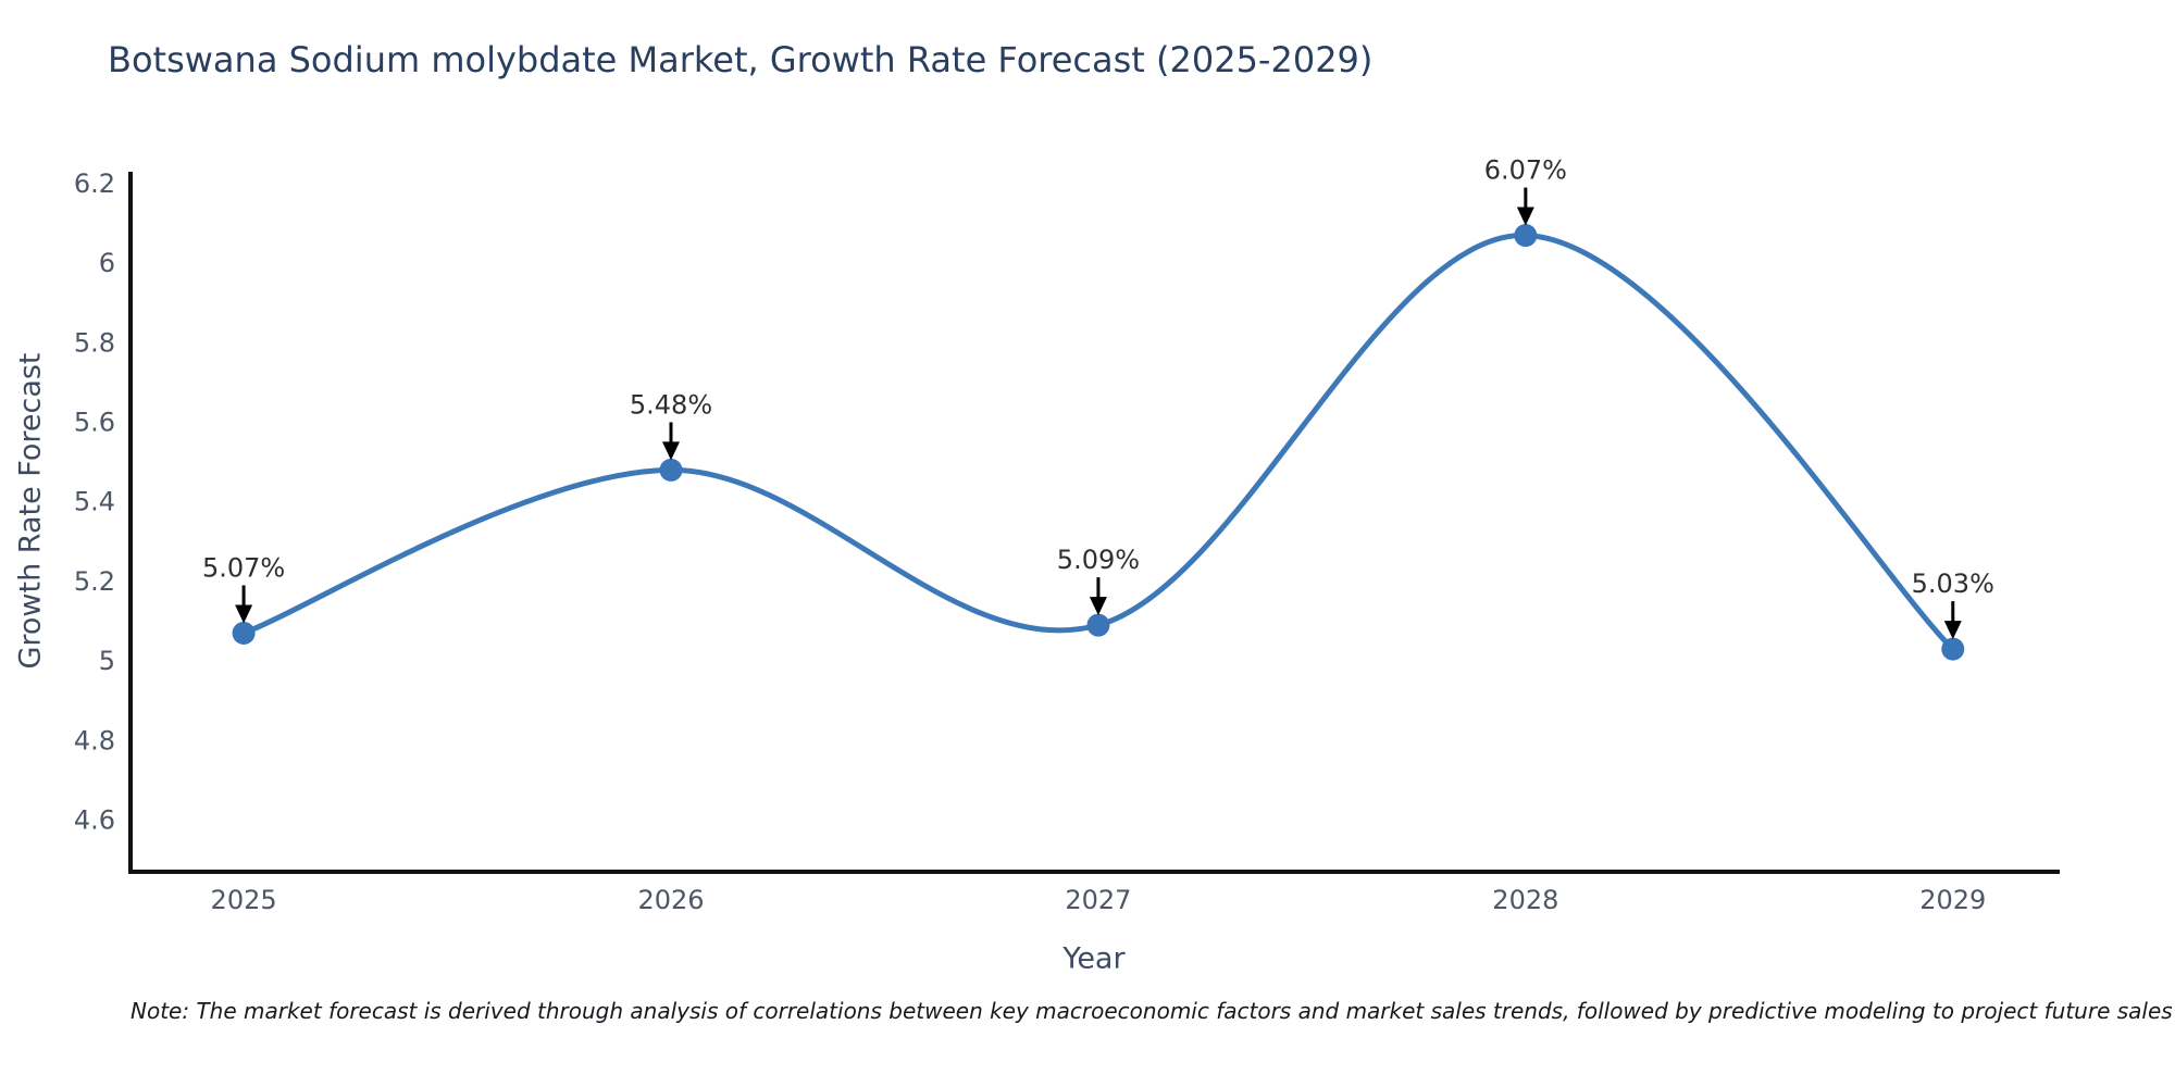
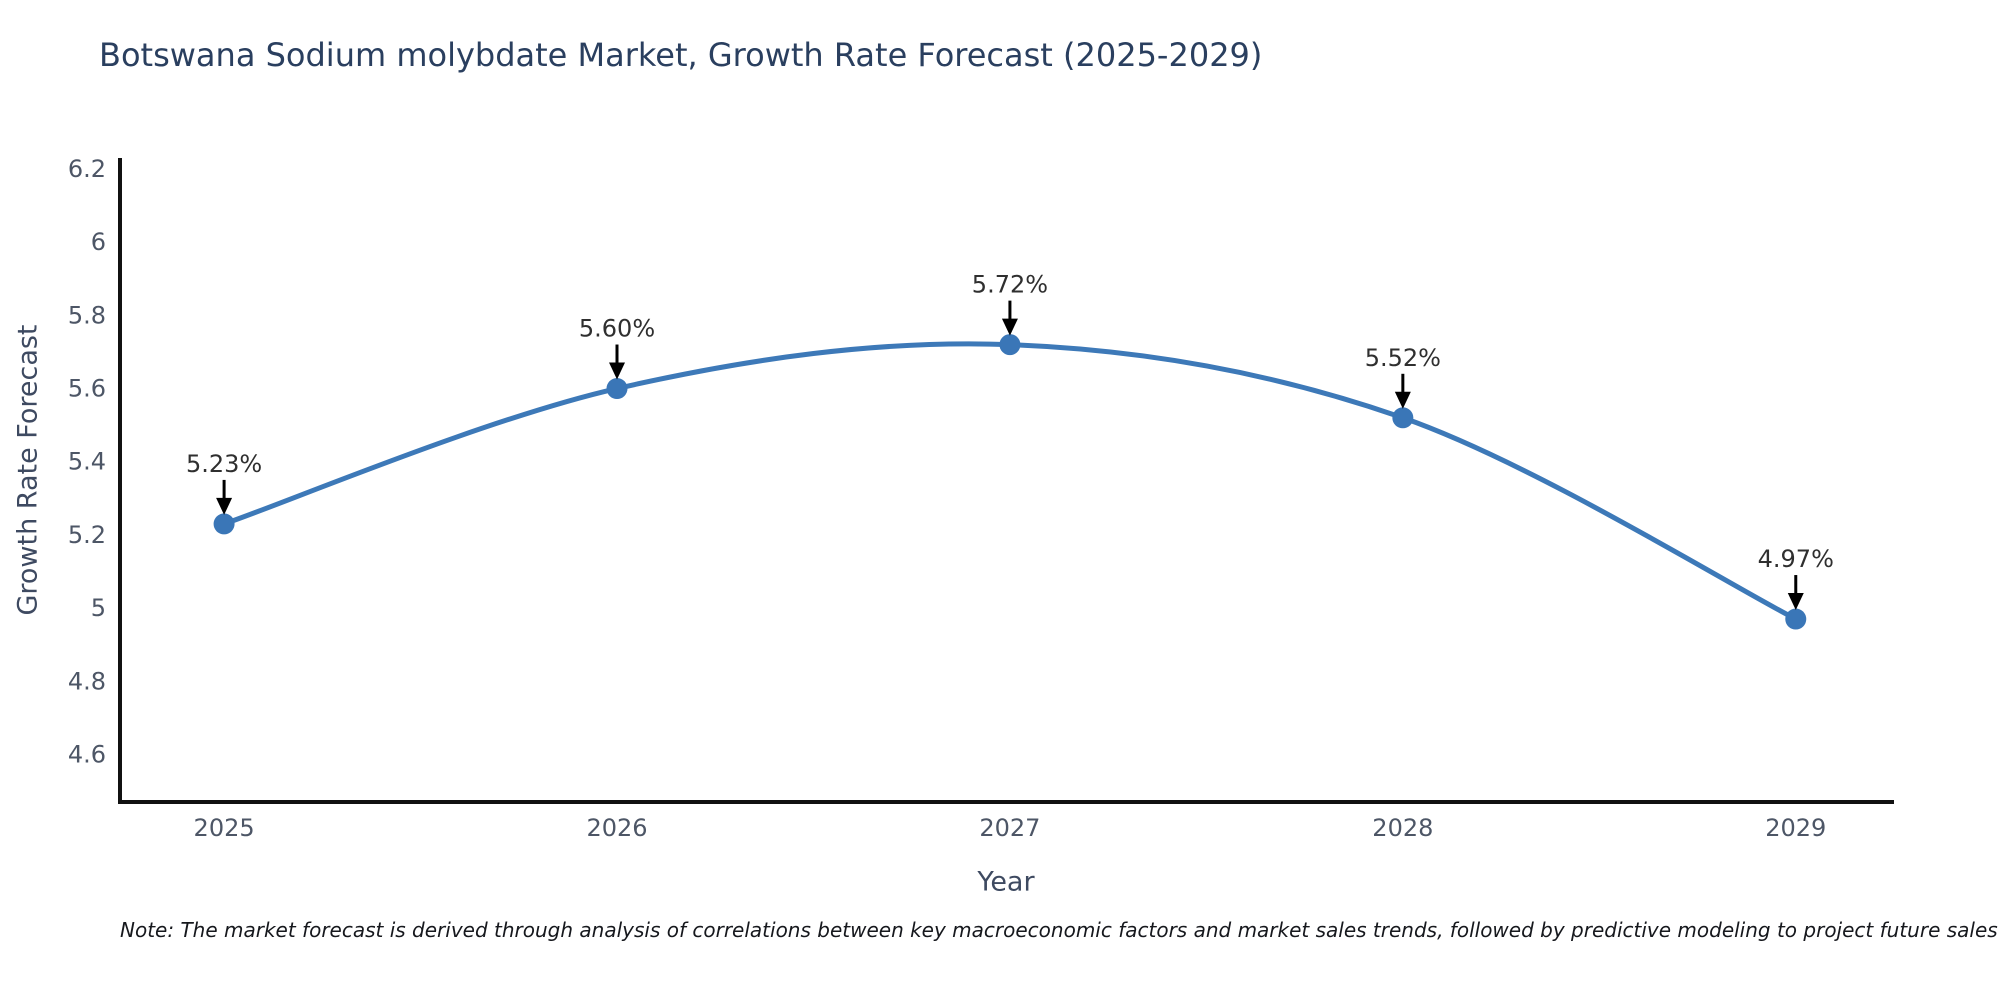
2025: 5.07% -> 5.23%
2026: 5.48% -> 5.60%
2027: 5.09% -> 5.72%
2028: 6.07% -> 5.52%
2029: 5.03% -> 4.97%
